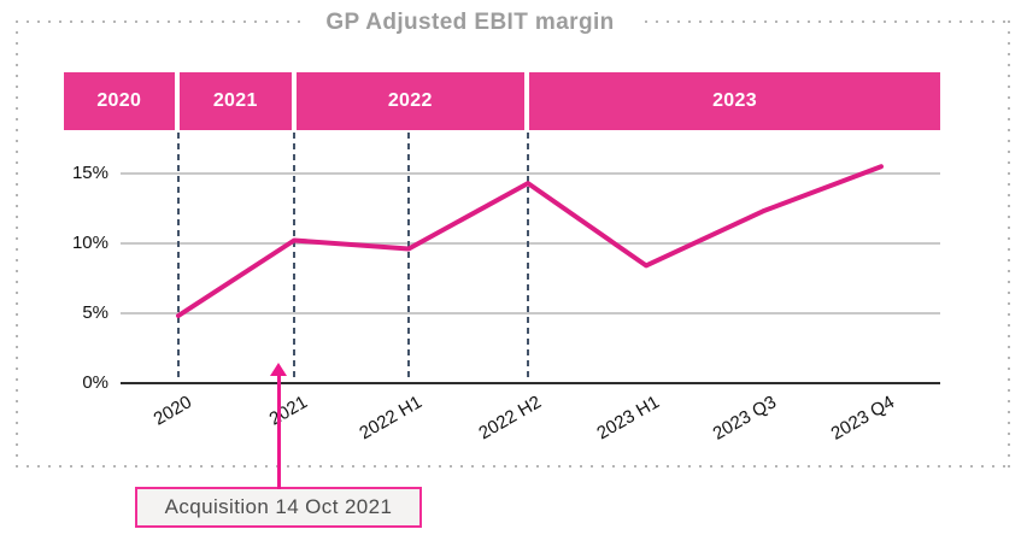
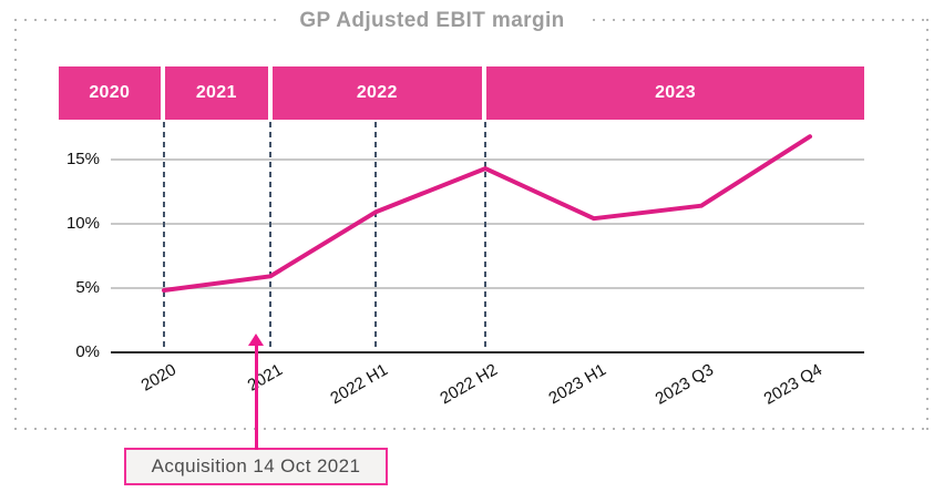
2021: 10.2% -> 5.9%
2022 H1: 9.6% -> 10.9%
2023 H1: 8.4% -> 10.4%
2023 Q3: 12.3% -> 11.4%
2023 Q4: 15.5% -> 16.8%
